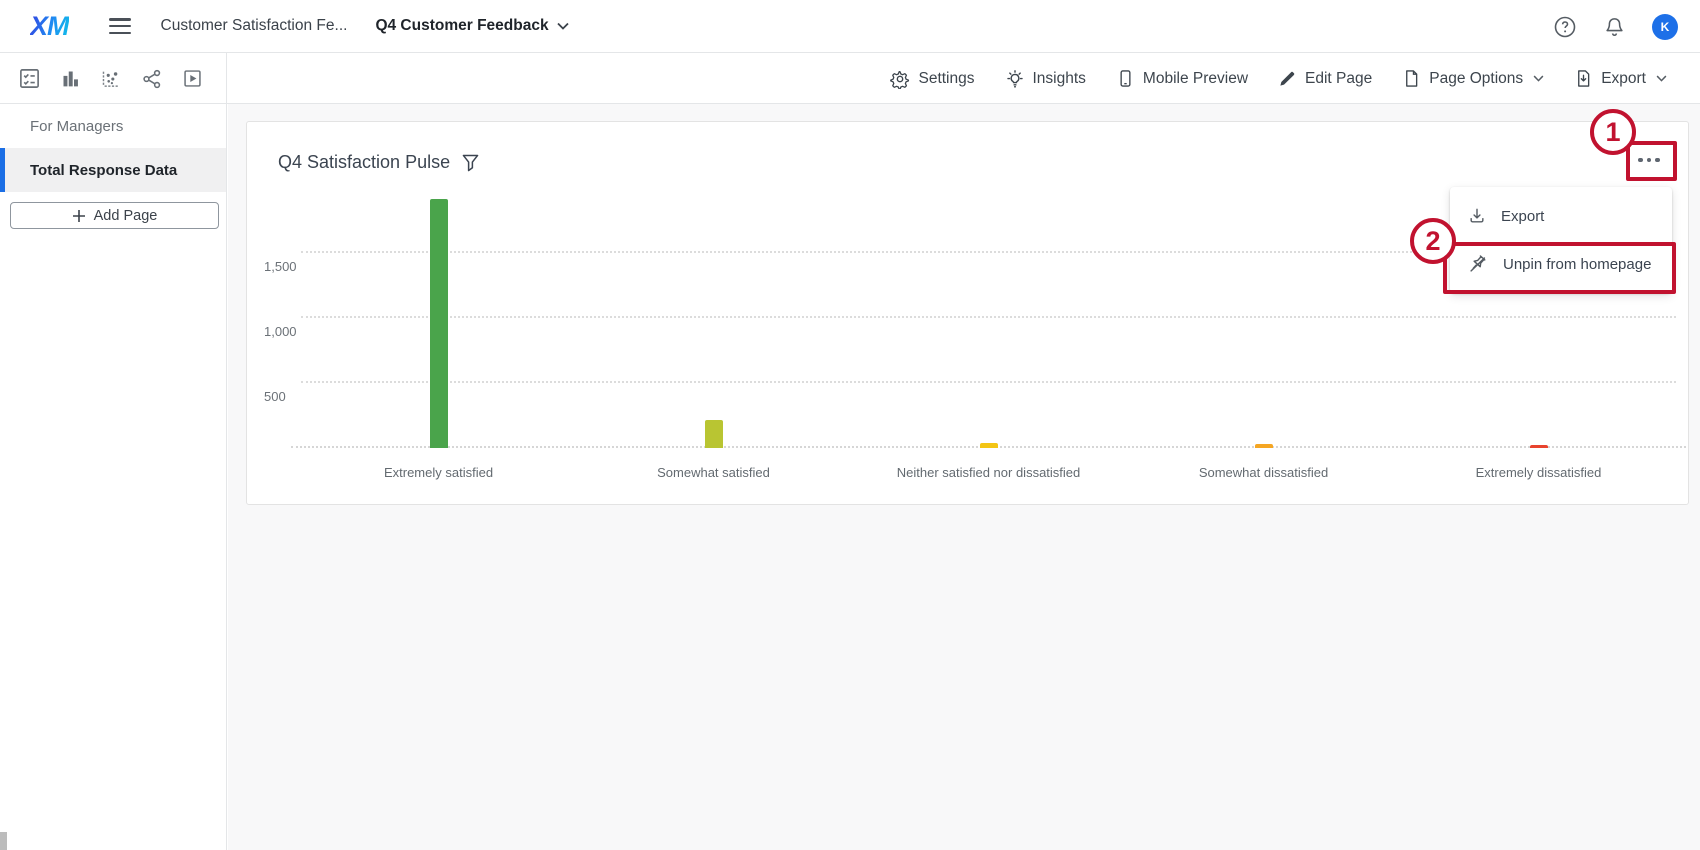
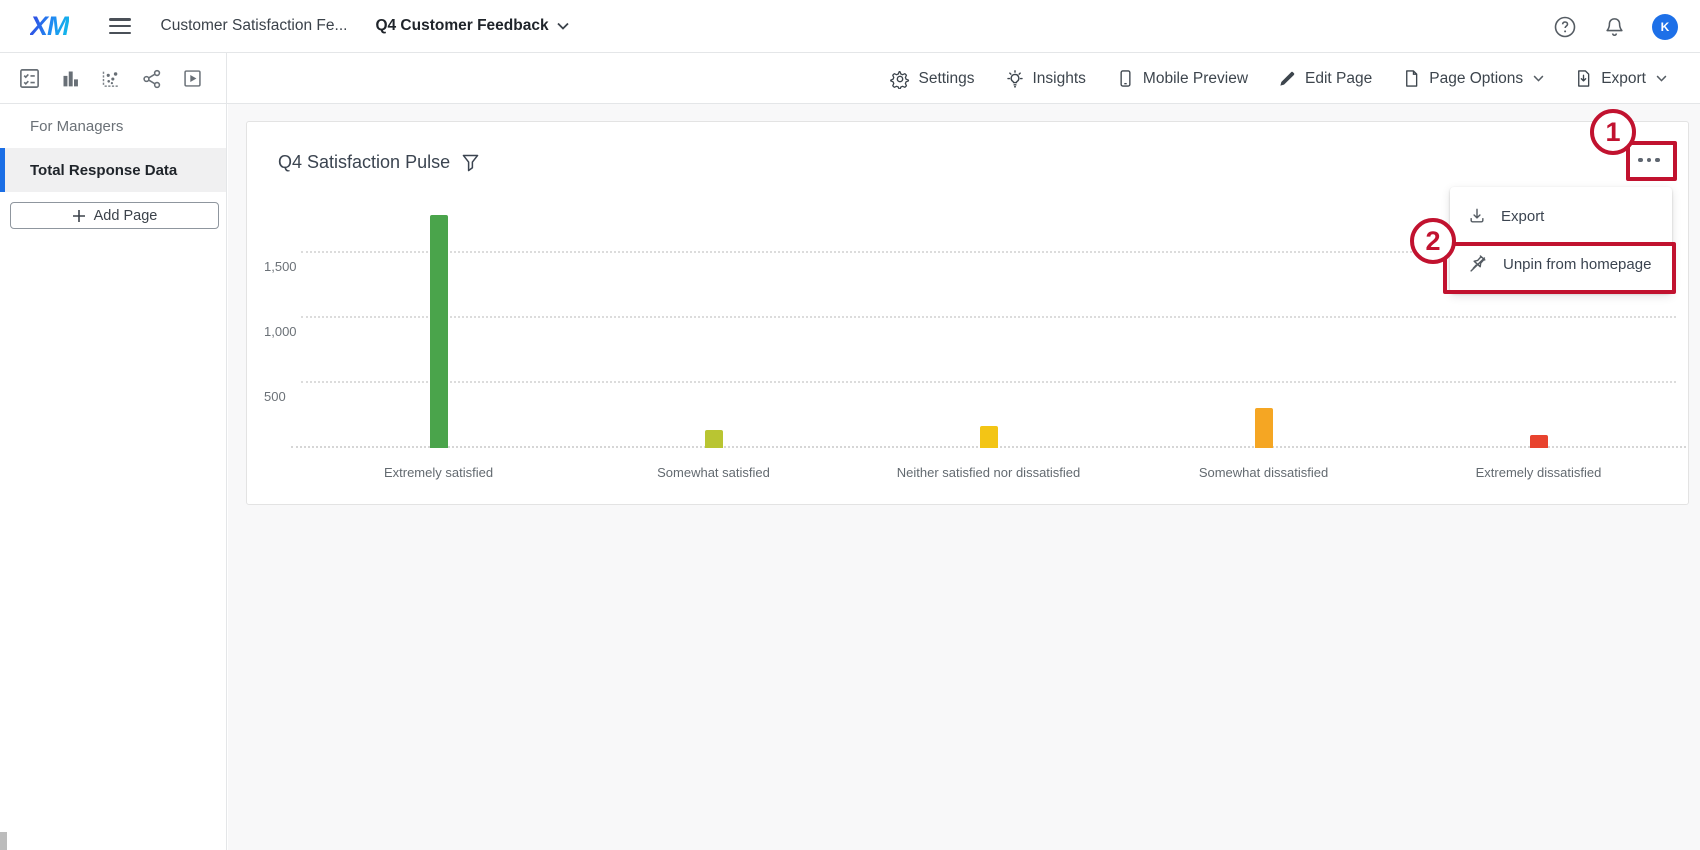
Extremely satisfied: 1920 -> 1790
Somewhat satisfied: 220 -> 140
Neither satisfied nor dissatisfied: 40 -> 170
Somewhat dissatisfied: 30 -> 310
Extremely dissatisfied: 20 -> 100
